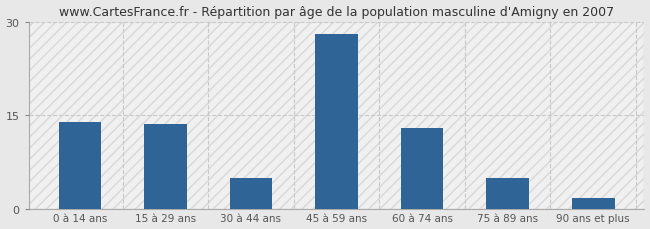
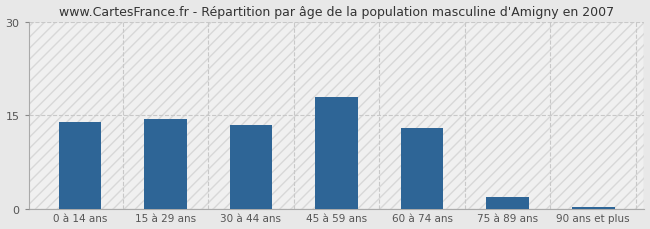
15 à 29 ans: 13.6 -> 14.5
30 à 44 ans: 5.0 -> 13.5
45 à 59 ans: 28.0 -> 18.0
75 à 89 ans: 5.0 -> 2.0
90 ans et plus: 1.8 -> 0.3
